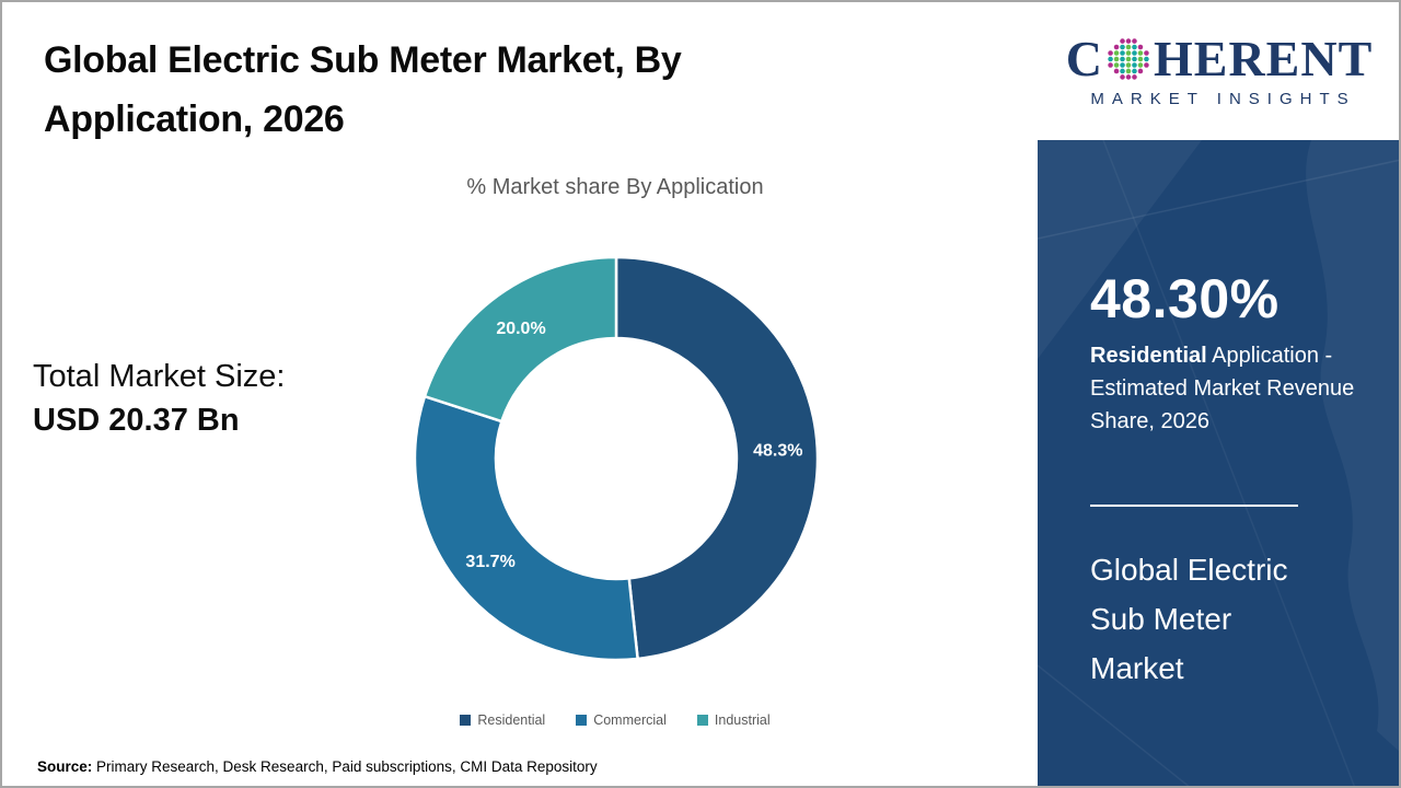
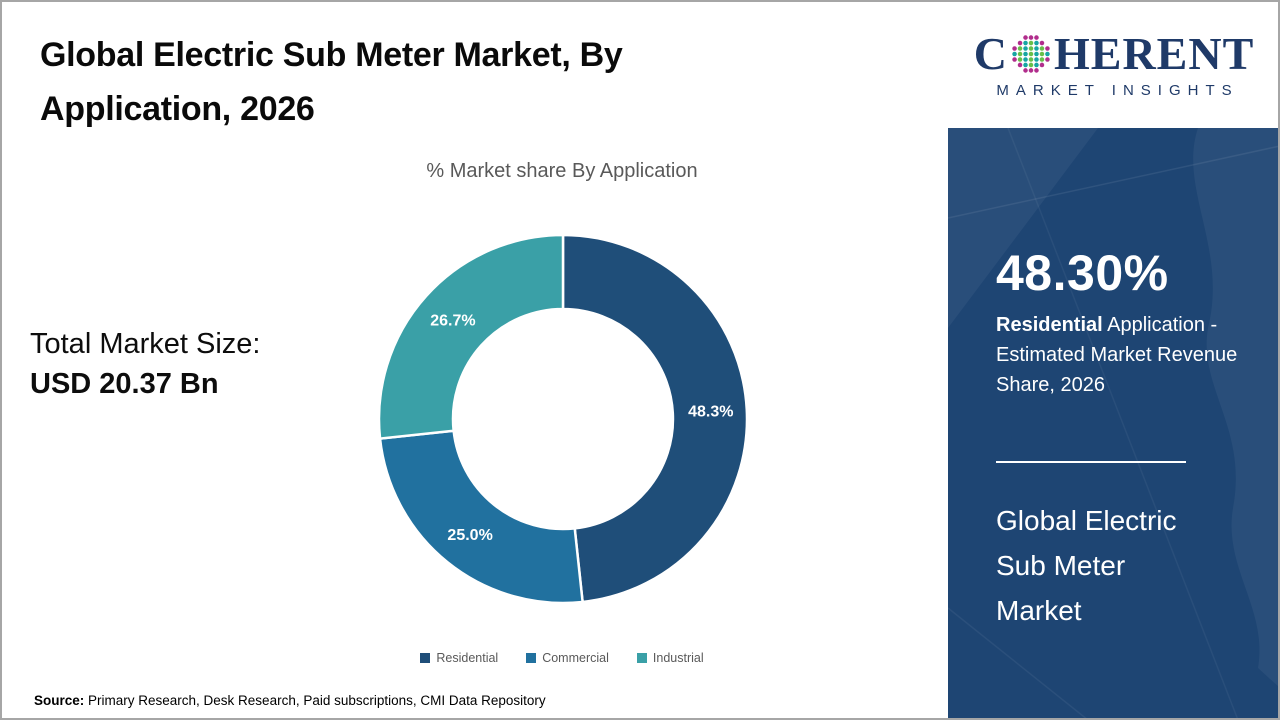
Commercial: 31.7% -> 25.0%
Industrial: 20.0% -> 26.7%
